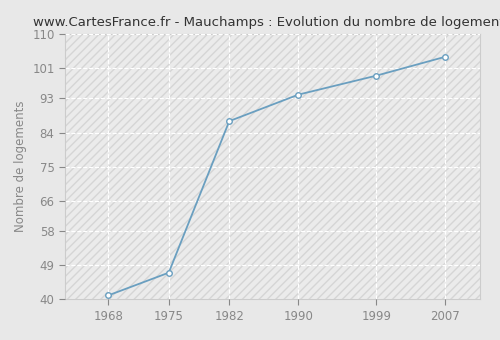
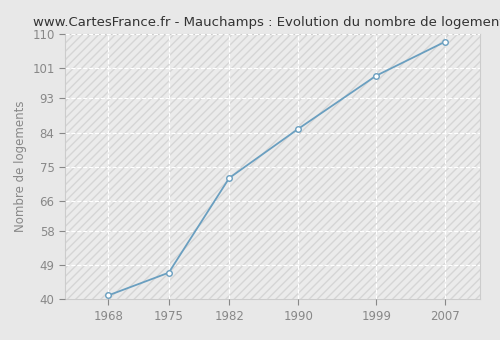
1982: 87 -> 72
1990: 94 -> 85
2007: 104 -> 108
